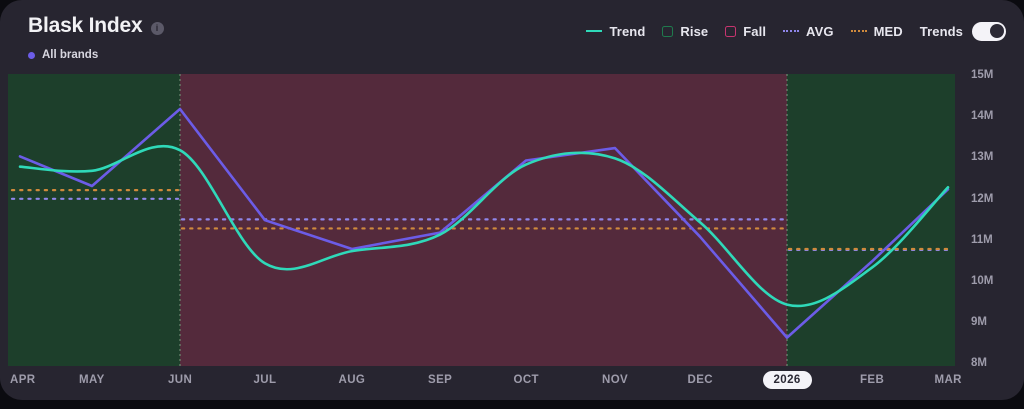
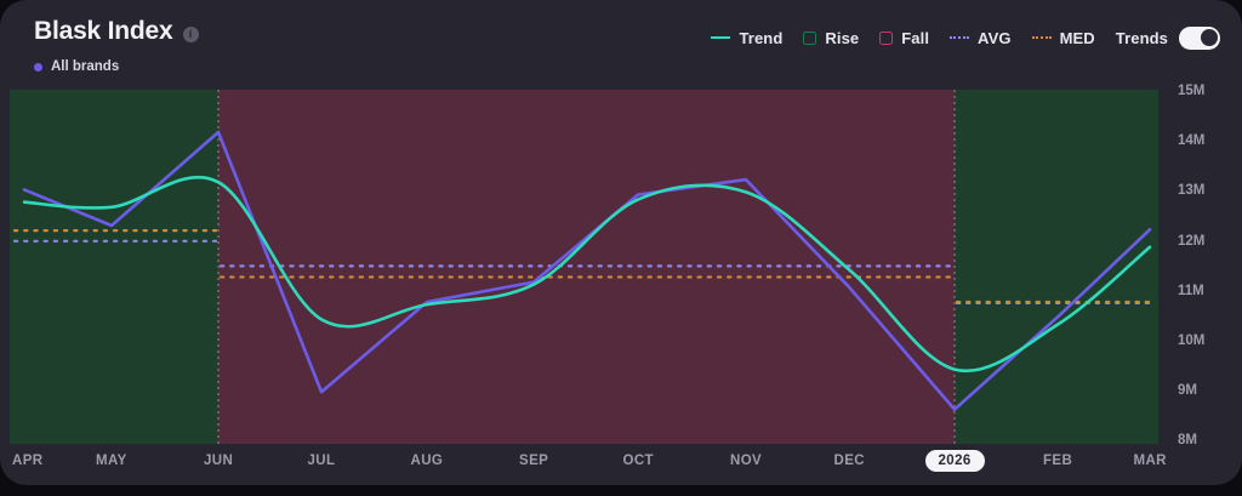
All brands/JUL: 11.5M -> 9.0M
Trend/MAR: 12.3M -> 11.9M
